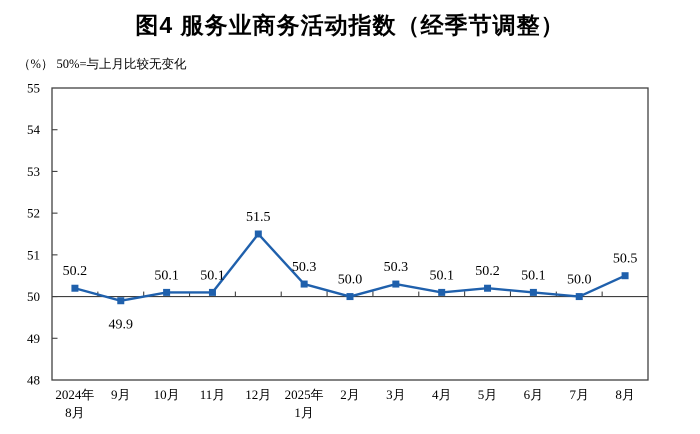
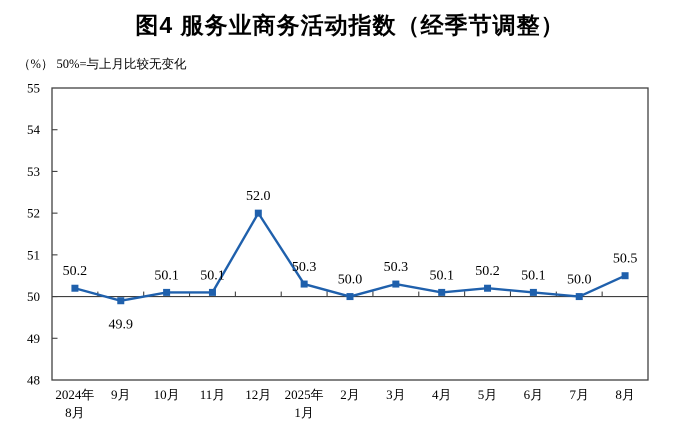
12月: 51.5 -> 52.0
